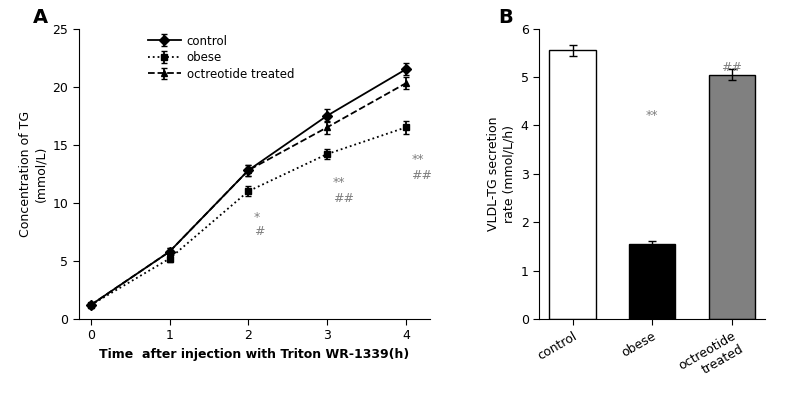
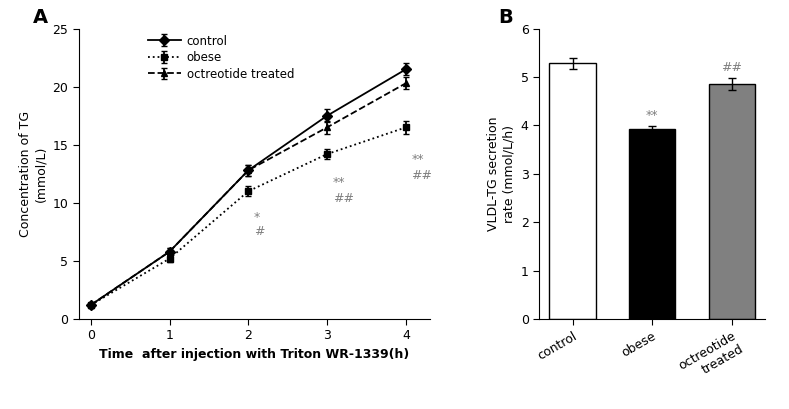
B/control: 5.55 -> 5.28
B/obese: 1.55 -> 3.92
B/octreotide treated: 5.05 -> 4.85
